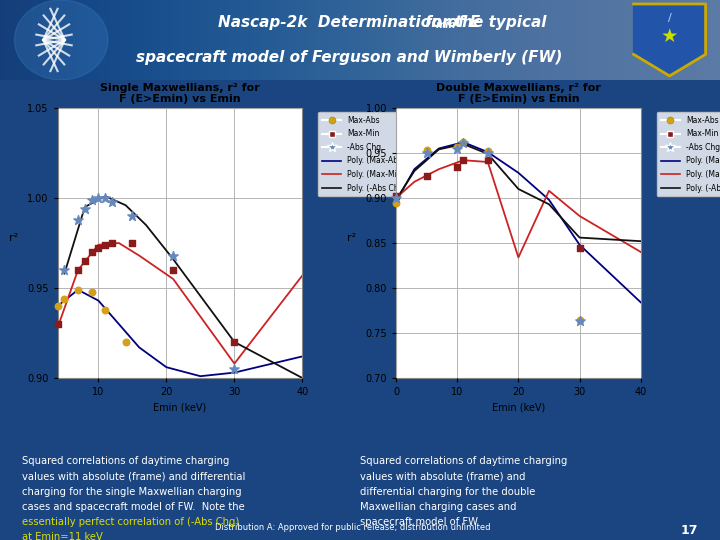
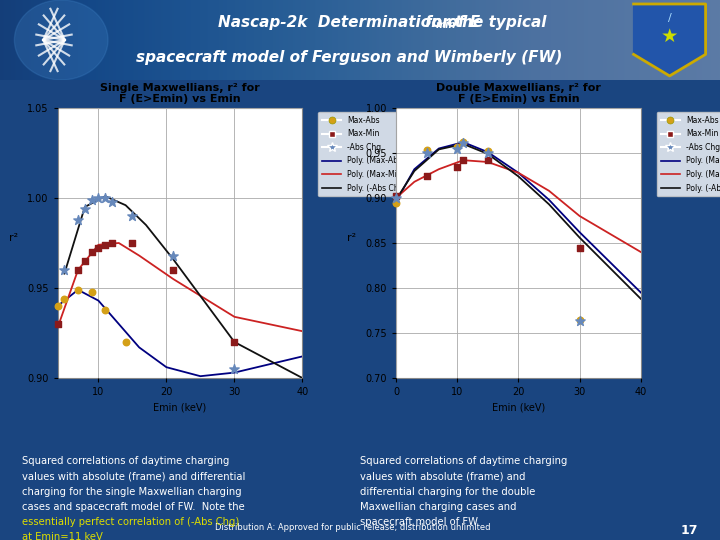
Single Maxwellians, r² for F (E>Emin) vs Emin/Poly. (Max-Min)/30: 0.908 -> 0.934
Single Maxwellians, r² for F (E>Emin) vs Emin/Poly. (Max-Min)/40: 0.957 -> 0.926
Double Maxwellians, r² for F (E>Emin) vs Emin/Poly. (Max-Min)/20: 0.834 -> 0.928
Double Maxwellians, r² for F (E>Emin) vs Emin/Poly. (-Abs Chg)/20: 0.910 -> 0.924
Double Maxwellians, r² for F (E>Emin) vs Emin/Poly. (Max-Abs)/30: 0.848 -> 0.862
Double Maxwellians, r² for F (E>Emin) vs Emin/Poly. (Max-Abs)/40: 0.784 -> 0.795
Double Maxwellians, r² for F (E>Emin) vs Emin/Poly. (-Abs Chg)/40: 0.852 -> 0.788
